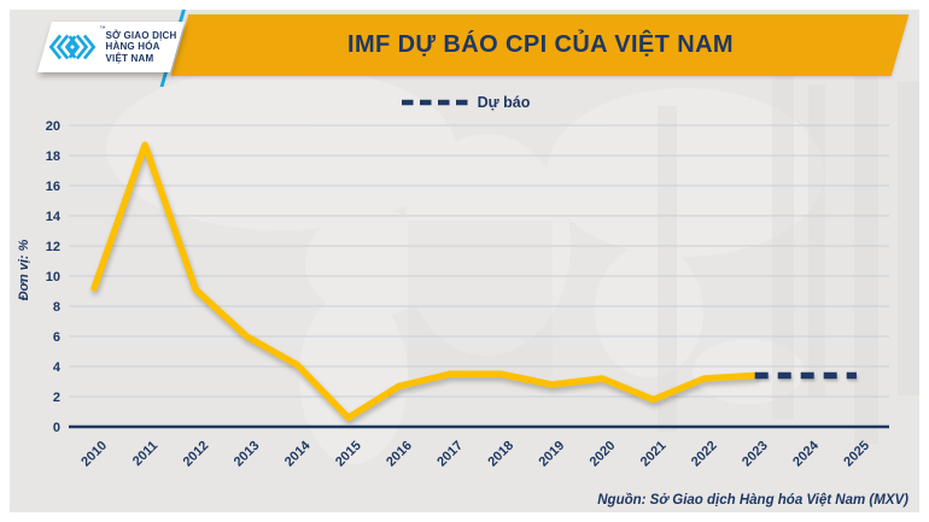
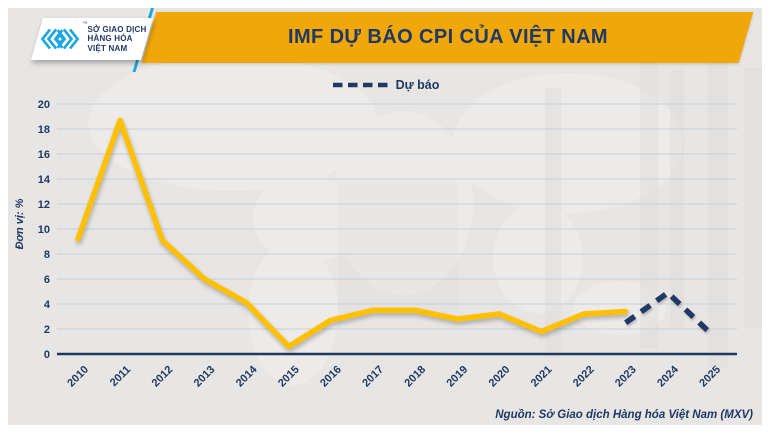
Dự báo/2023: 3.4 -> 2.5
Dự báo/2024: 3.4 -> 4.9
Dự báo/2025: 3.4 -> 1.7
